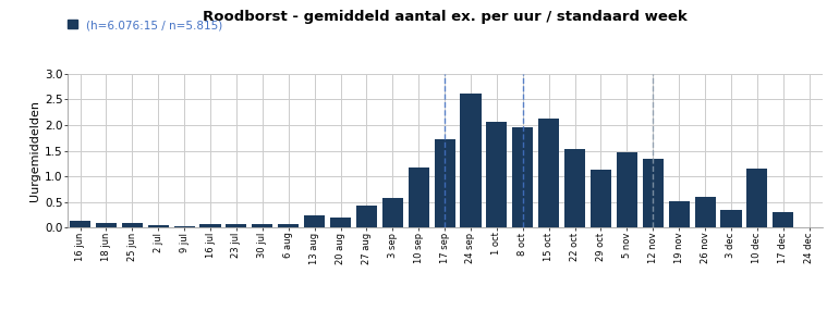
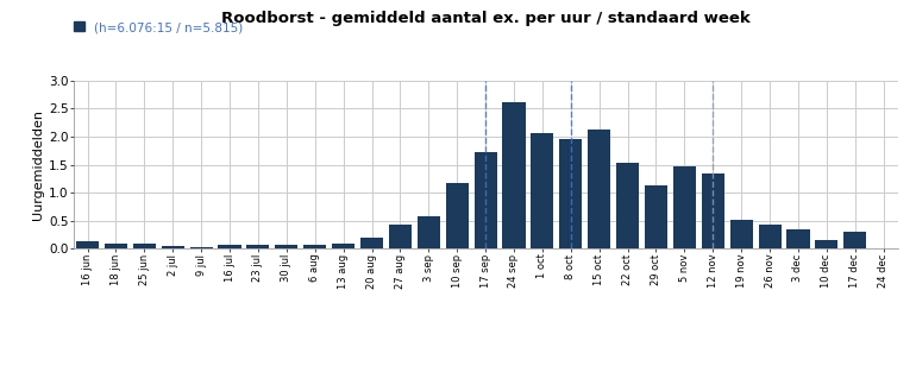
13 aug: 0.25 -> 0.10
26 nov: 0.60 -> 0.44
10 dec: 1.15 -> 0.16
